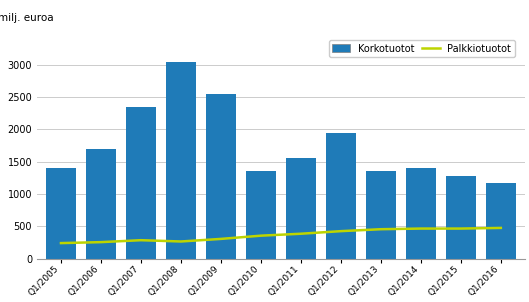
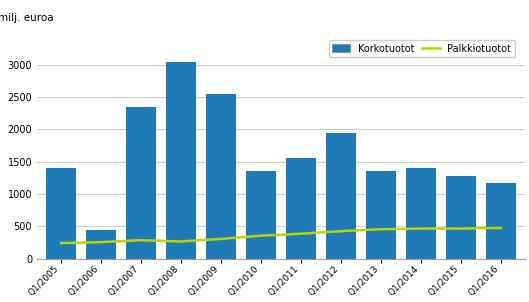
Korkotuotot/Q1/2006: 1700 -> 440
